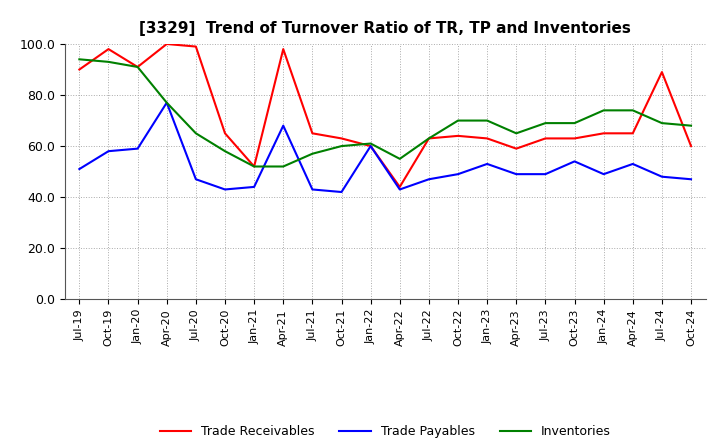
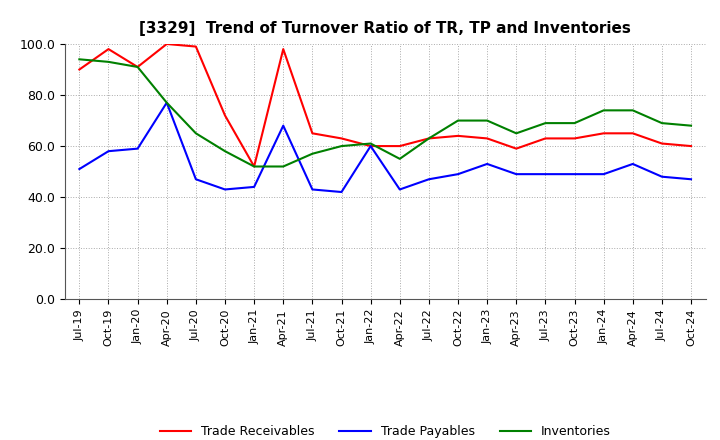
Trade Receivables/Oct-20: 65 -> 72
Trade Receivables/Apr-22: 44 -> 60
Trade Payables/Oct-23: 54 -> 49
Trade Receivables/Jul-24: 89 -> 61
